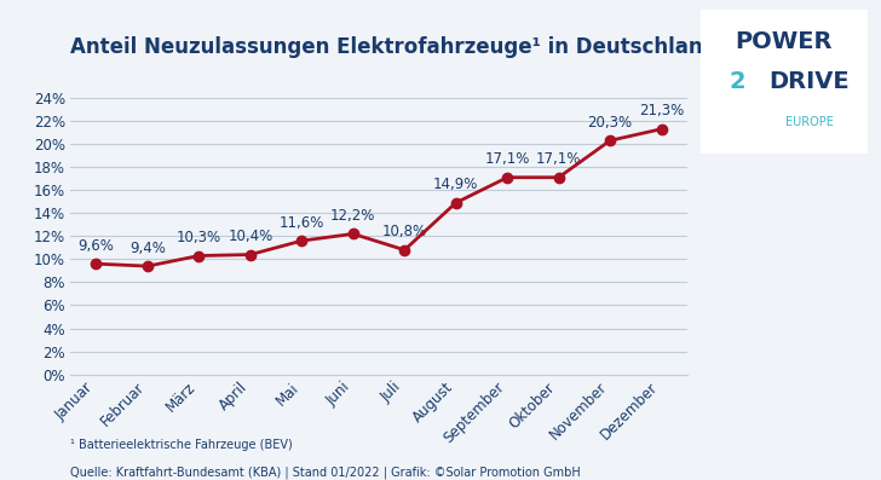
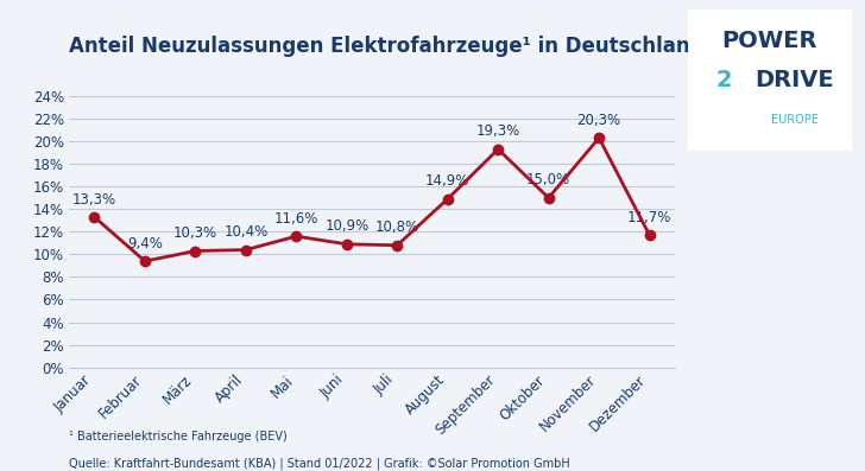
Januar: 9,6% -> 13,3%
Juni: 12,2% -> 10,9%
September: 17,1% -> 19,3%
Oktober: 17,1% -> 15,0%
Dezember: 21,3% -> 11,7%
